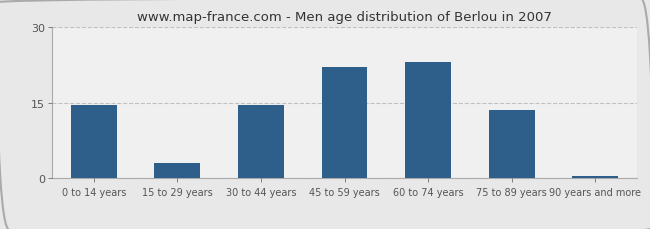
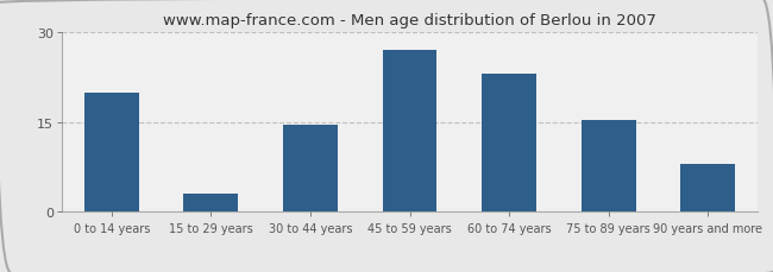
0 to 14 years: 14.5 -> 19.8
45 to 59 years: 22.0 -> 27.0
75 to 89 years: 13.5 -> 15.2
90 years and more: 0.4 -> 8.0
